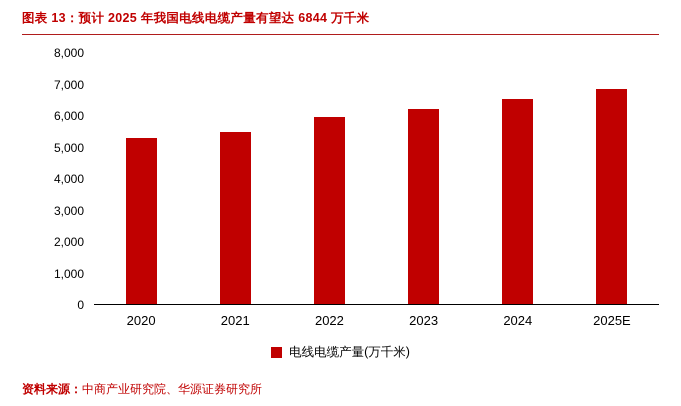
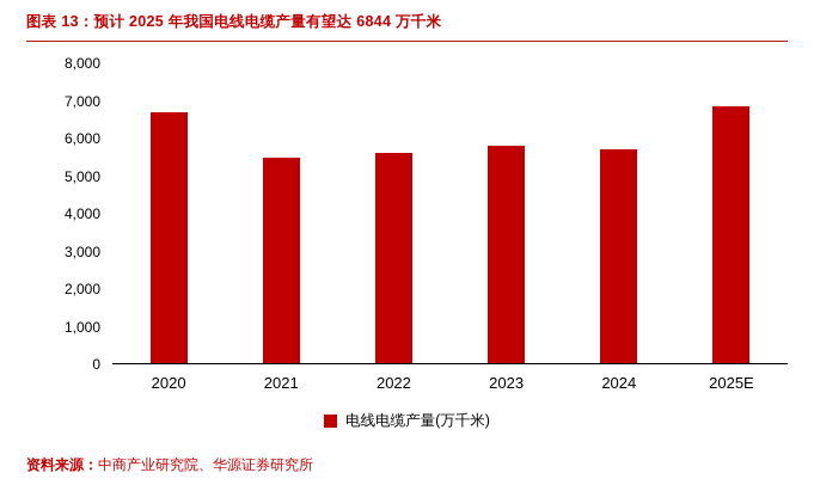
2020: 5300 -> 6700
2022: 6000 -> 5600
2023: 6200 -> 5800
2024: 6600 -> 5700
